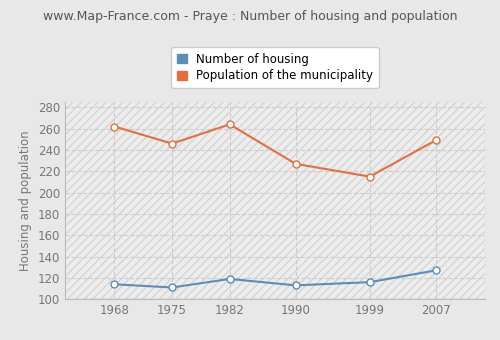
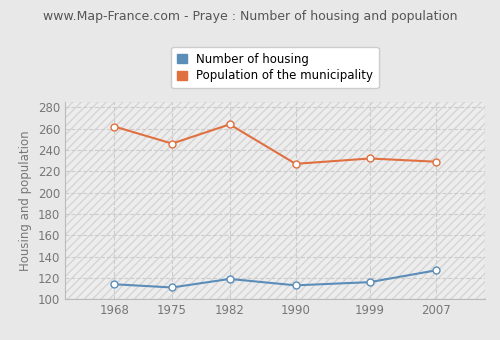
Population of the municipality/1999: 215 -> 232
Population of the municipality/2007: 249 -> 229
